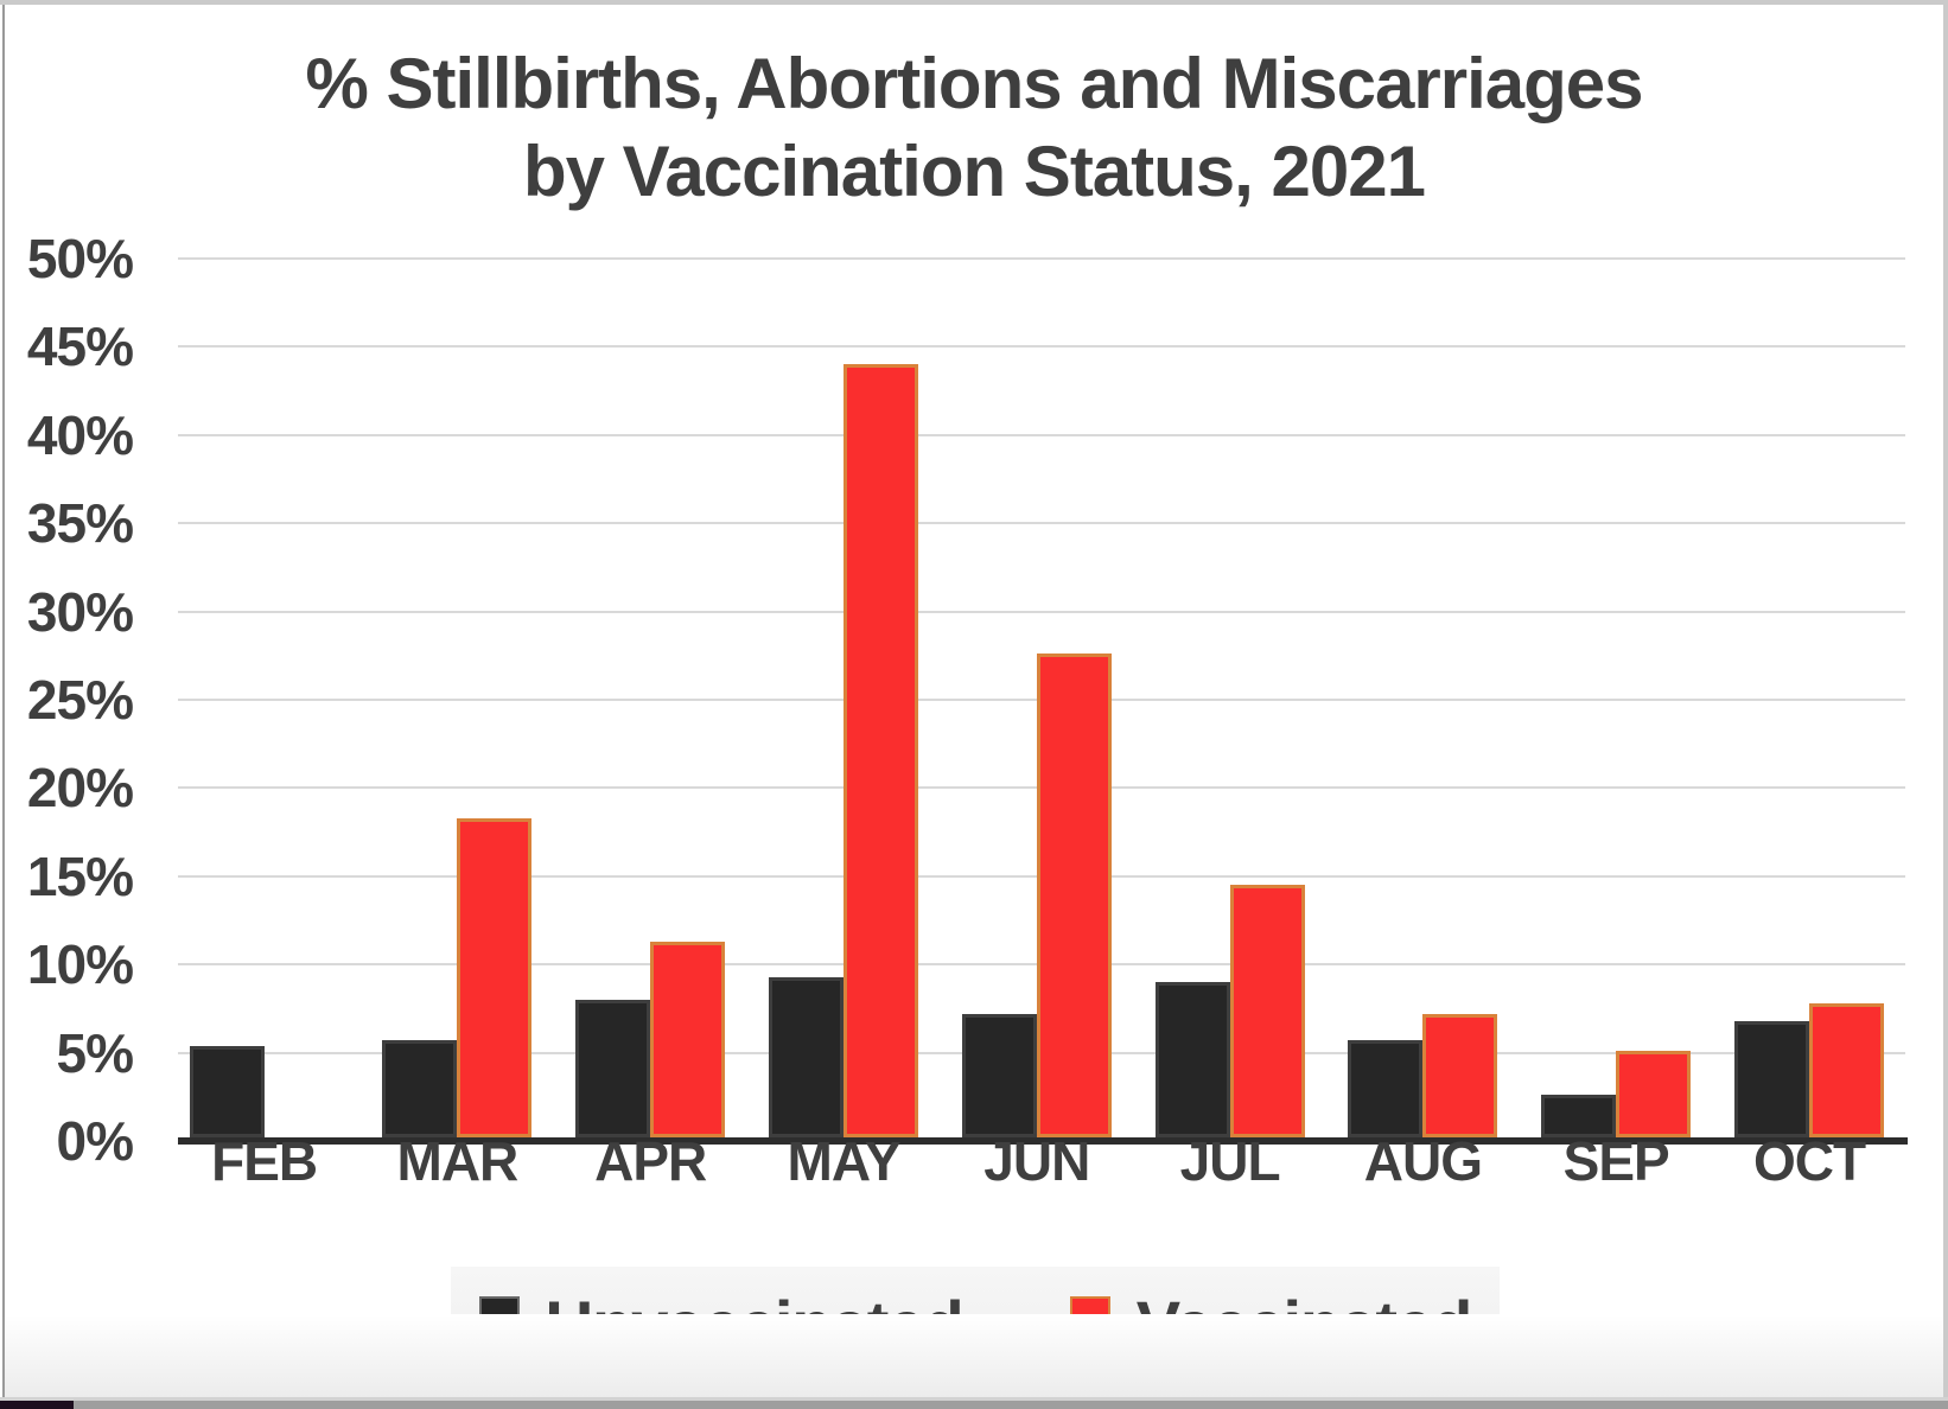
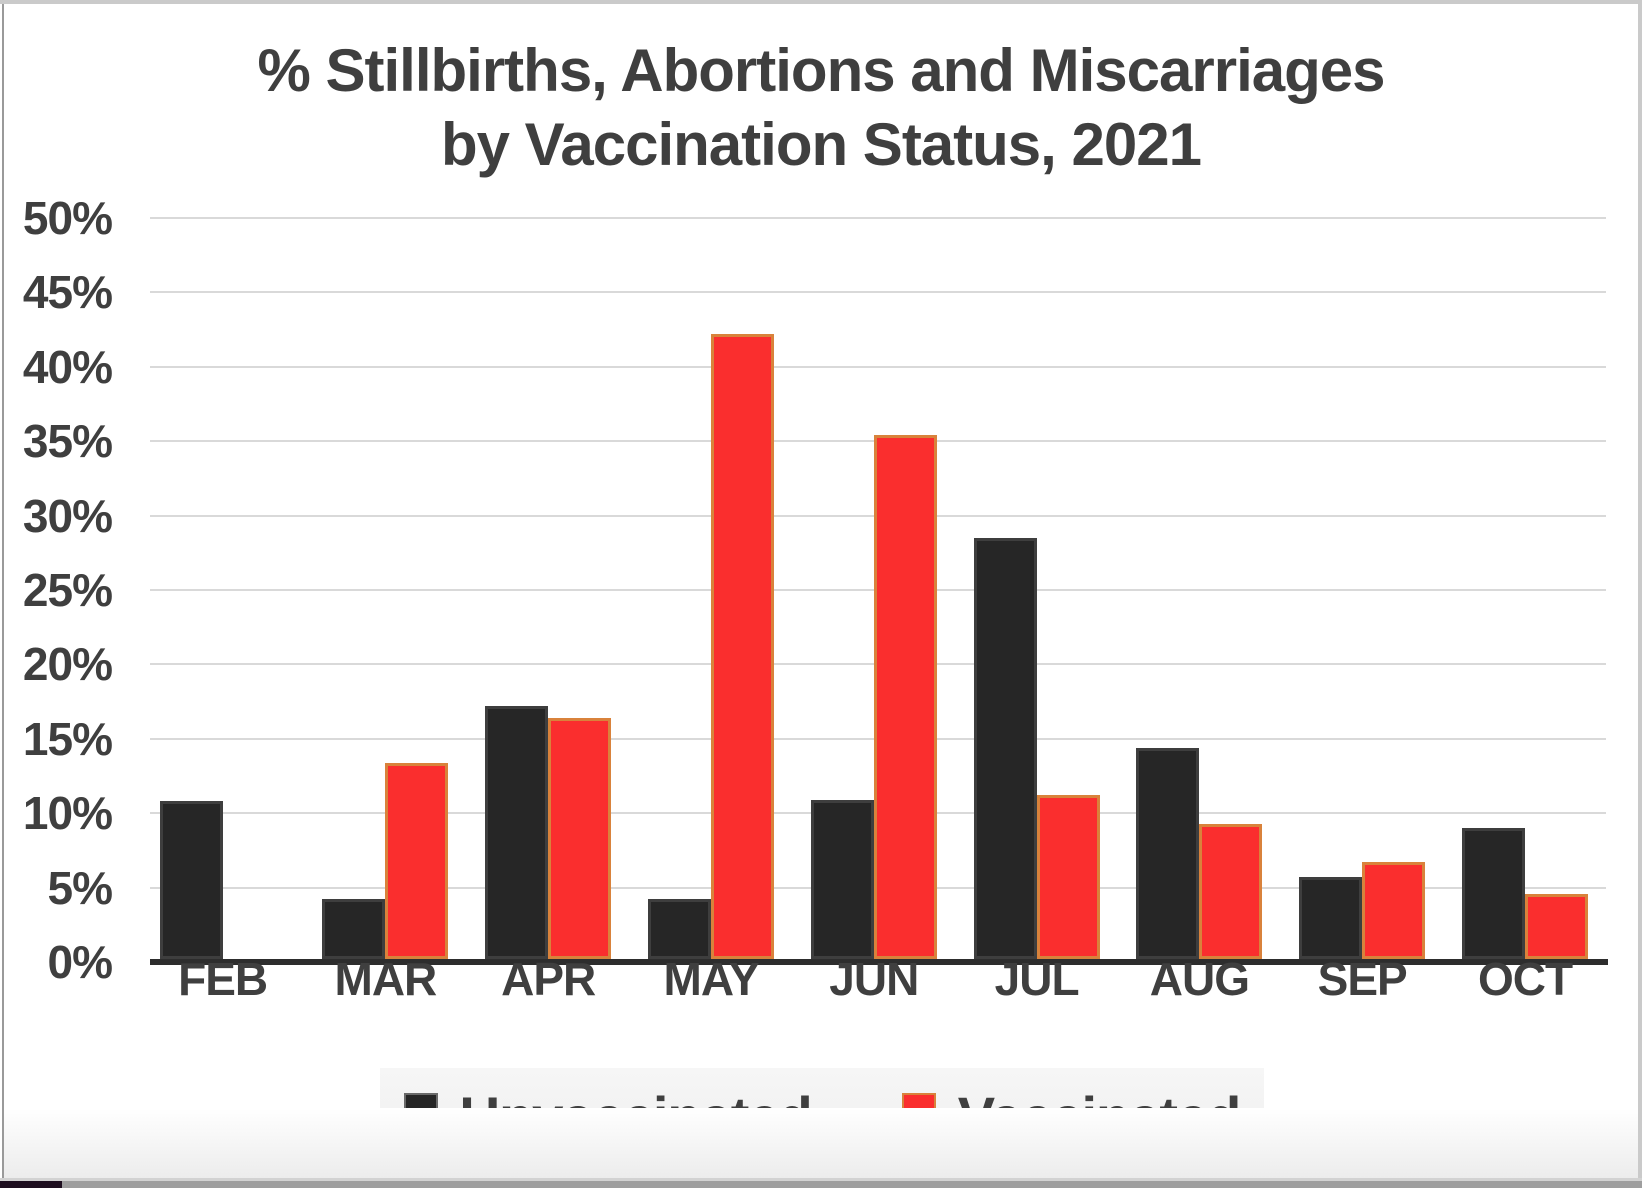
Unvaccinated/FEB: 5.2% -> 10.6%
Unvaccinated/MAR: 5.5% -> 4.0%
Vaccinated/MAR: 18.1% -> 13.2%
Unvaccinated/APR: 7.8% -> 17.0%
Vaccinated/APR: 11.1% -> 16.2%
Unvaccinated/MAY: 9.1% -> 4.0%
Vaccinated/MAY: 43.8% -> 42.0%
Unvaccinated/JUN: 7.0% -> 10.7%
Vaccinated/JUN: 27.4% -> 35.2%
Unvaccinated/JUL: 8.8% -> 28.3%
Vaccinated/JUL: 14.3% -> 11.0%
Unvaccinated/AUG: 5.5% -> 14.2%
Vaccinated/AUG: 7.0% -> 9.1%
Unvaccinated/SEP: 2.4% -> 5.5%
Vaccinated/SEP: 4.9% -> 6.5%
Unvaccinated/OCT: 6.6% -> 8.8%
Vaccinated/OCT: 7.6% -> 4.4%
